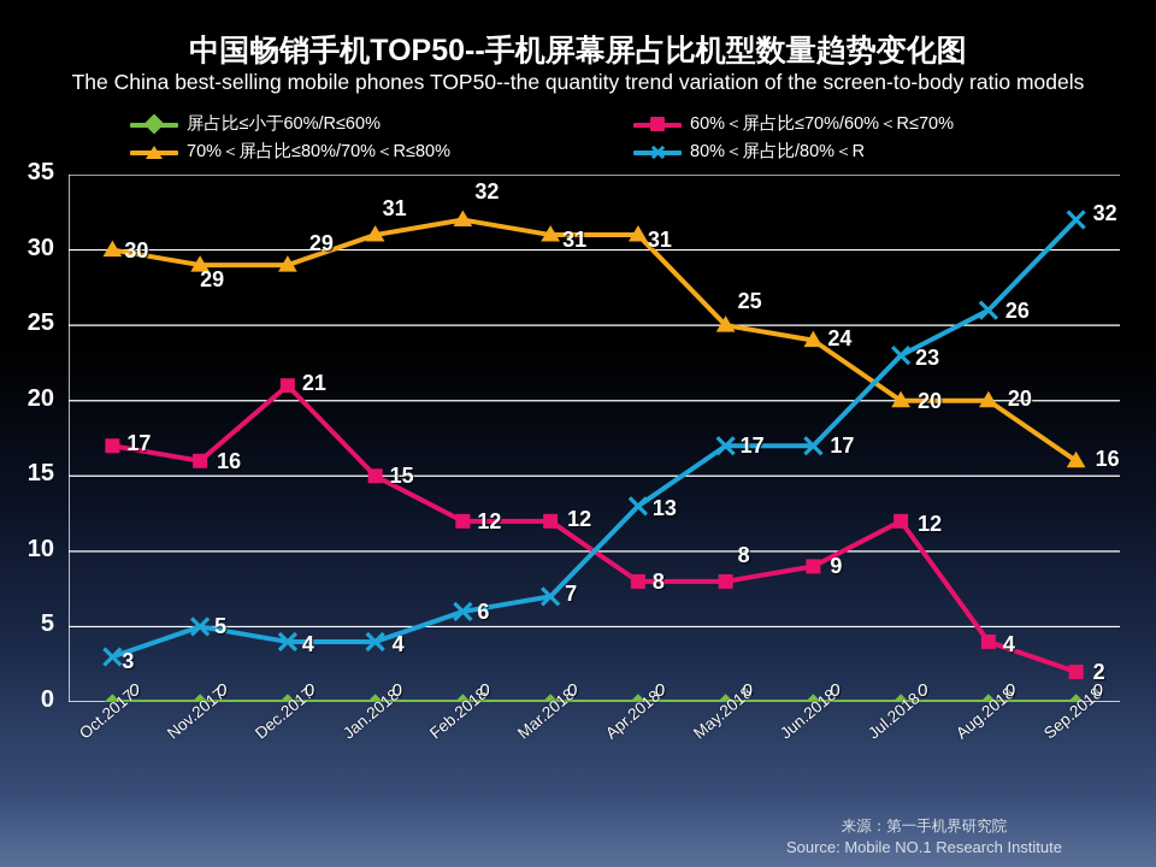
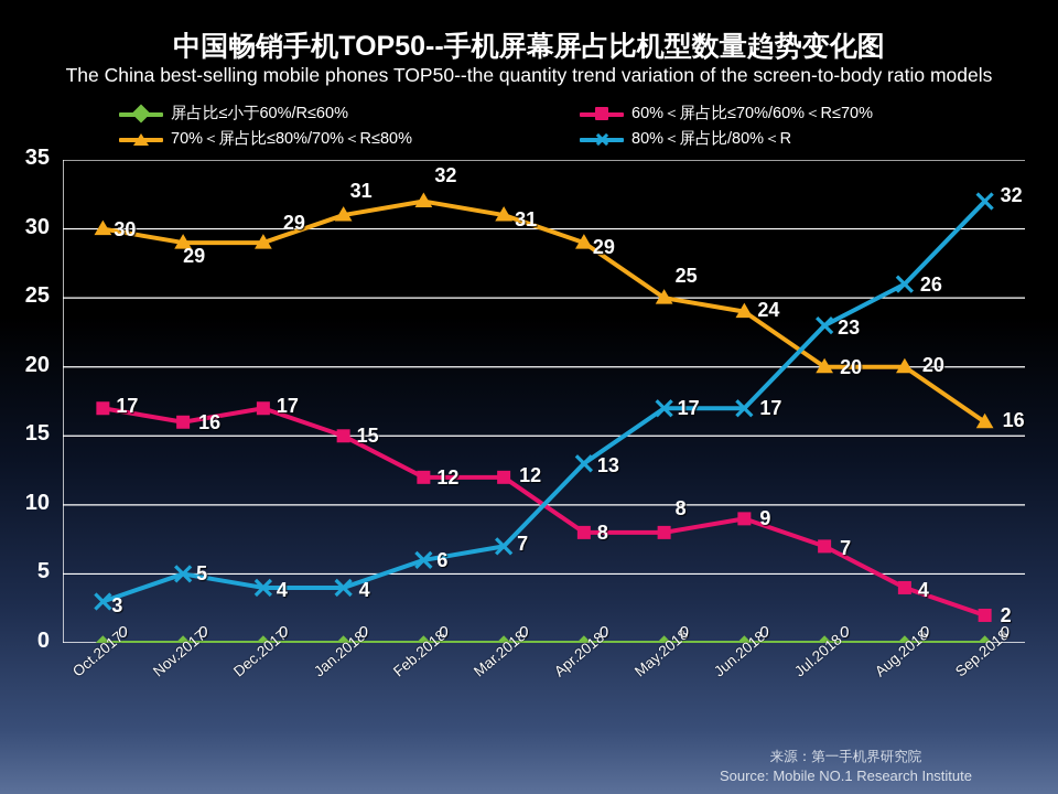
60%＜屏占比≤70%/60%＜R≤70%/Dec.2017: 21 -> 17
70%＜屏占比≤80%/70%＜R≤80%/Apr.2018: 31 -> 29
60%＜屏占比≤70%/60%＜R≤70%/Jul.2018: 12 -> 7
